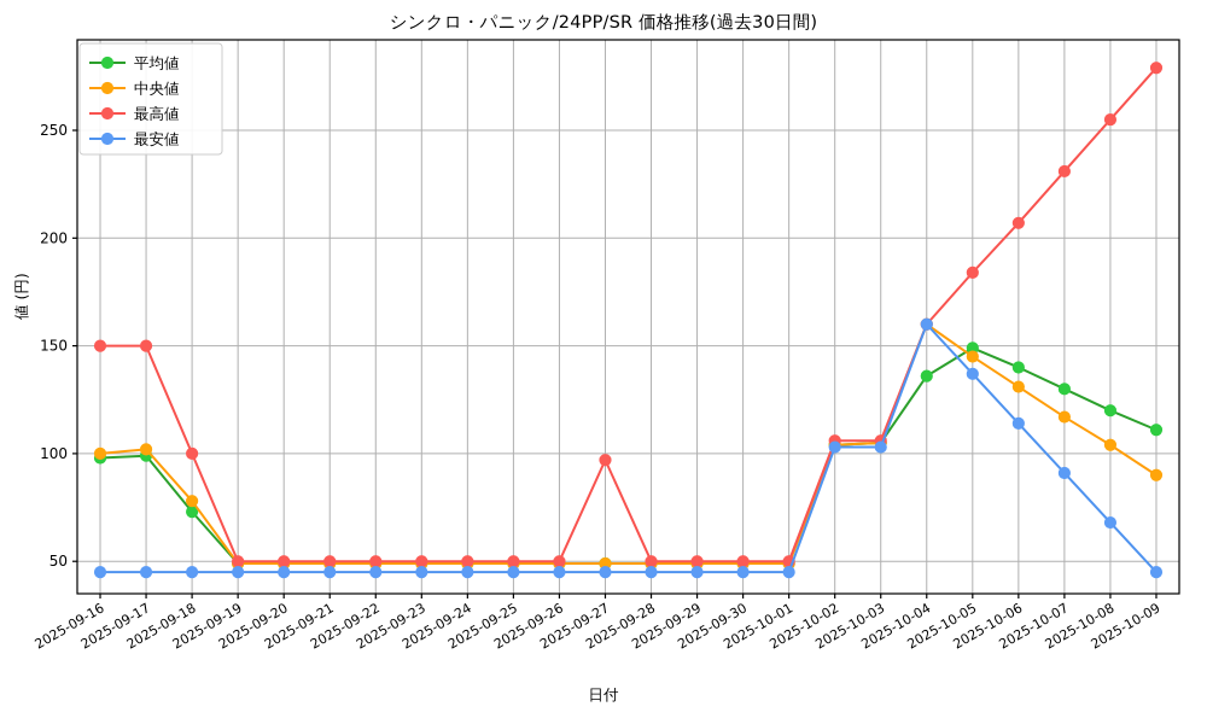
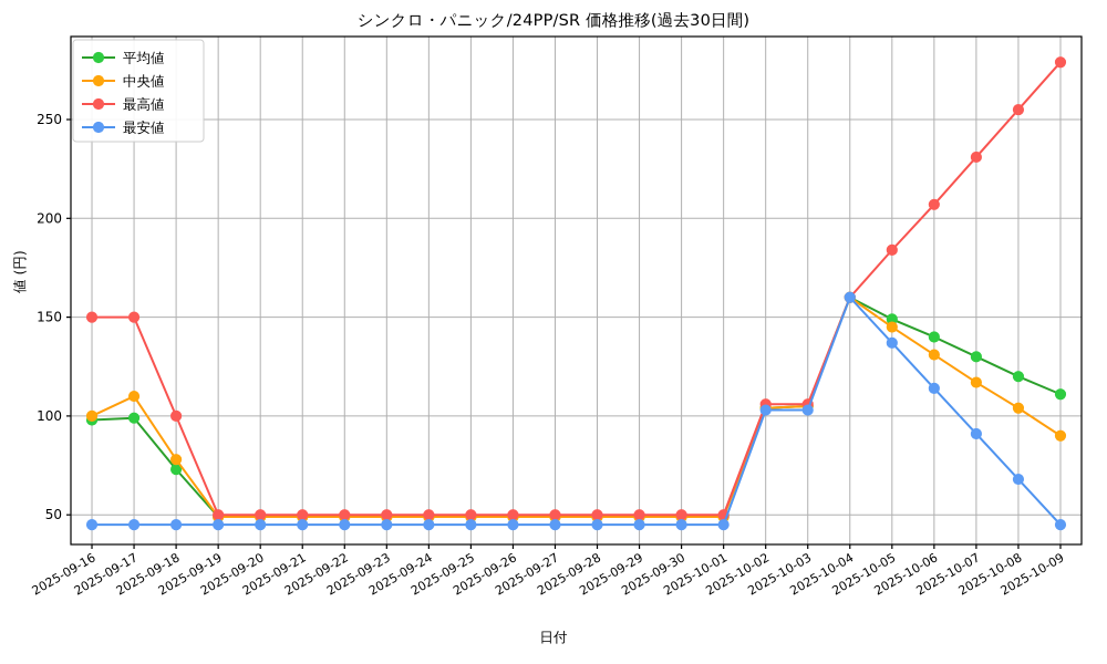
中央値/2025-09-17: 102 -> 110
最高値/2025-09-27: 97 -> 50
平均値/2025-10-04: 136 -> 160
